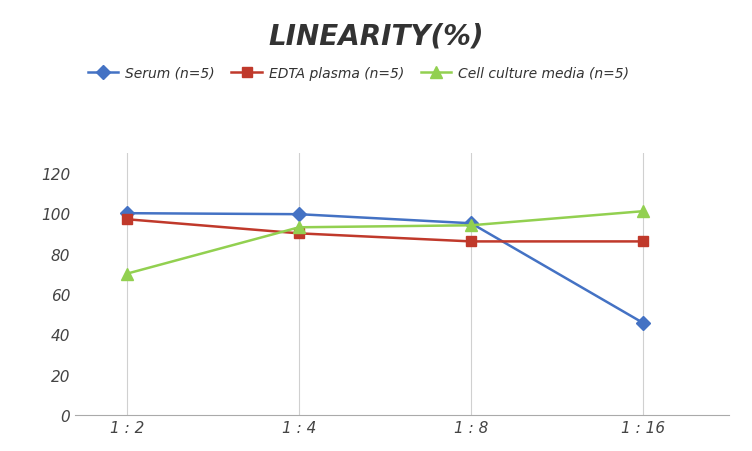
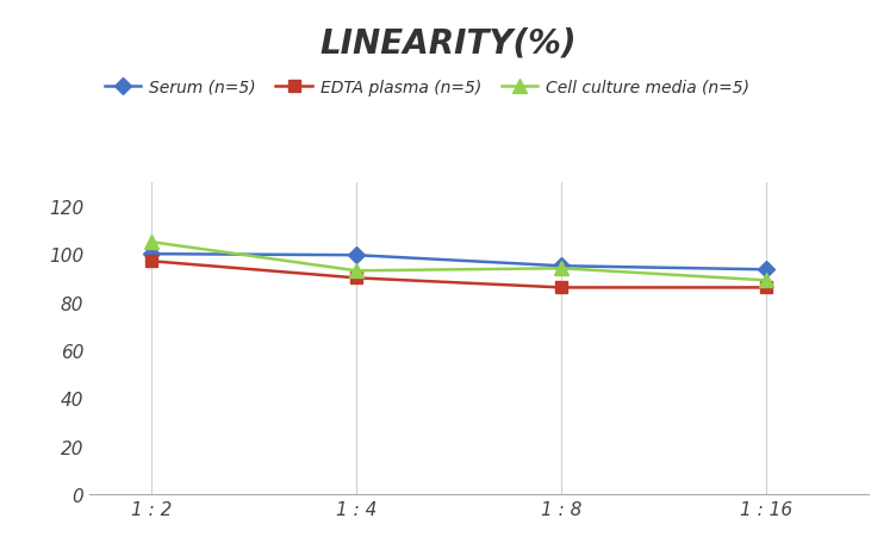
Cell culture media (n=5)/1 : 2: 70 -> 105
Serum (n=5)/1 : 16: 45.5 -> 93.5
Cell culture media (n=5)/1 : 16: 101 -> 89
